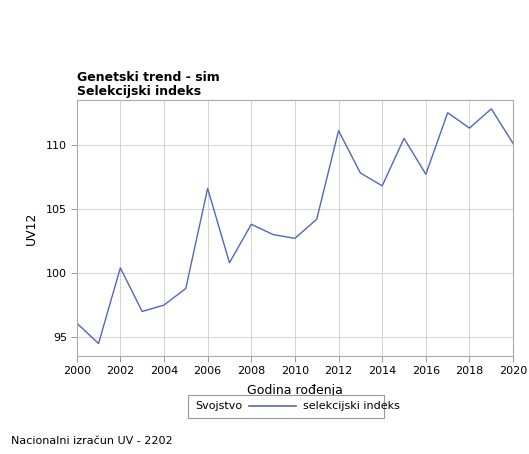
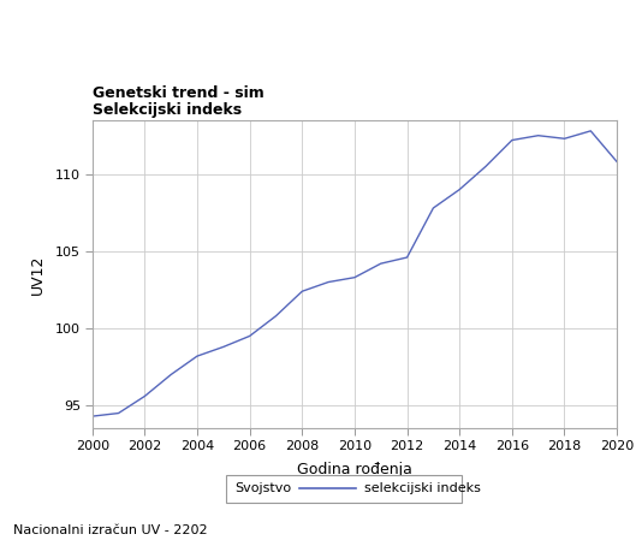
2000: 96.1 -> 94.3
2002: 100.4 -> 95.6
2004: 97.5 -> 98.2
2006: 106.6 -> 99.5
2008: 103.8 -> 102.4
2010: 102.7 -> 103.3
2012: 111.1 -> 104.6
2014: 106.8 -> 109.0
2016: 107.7 -> 112.2
2018: 111.3 -> 112.3
2020: 110.1 -> 110.8
